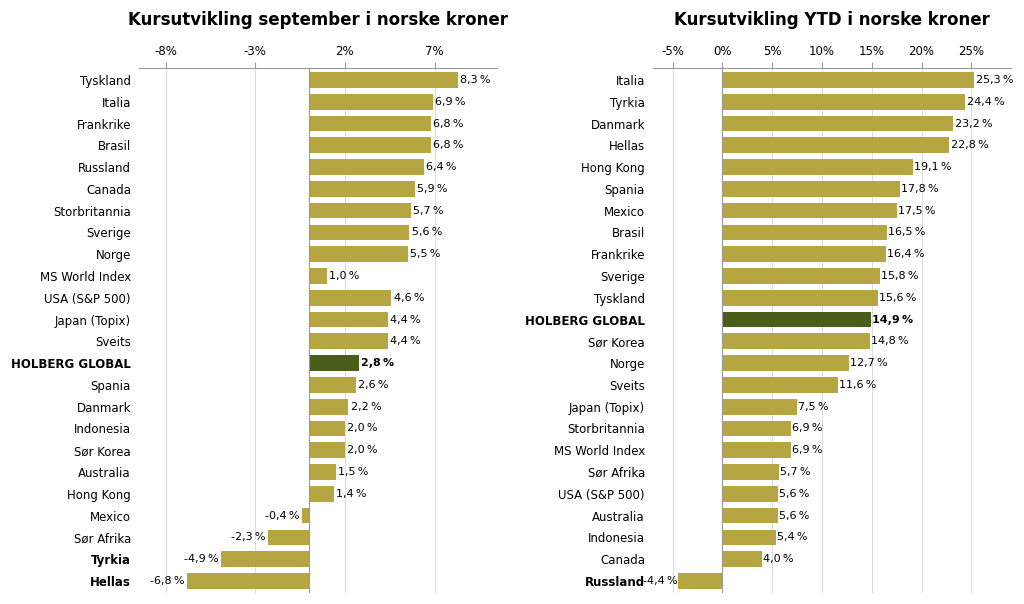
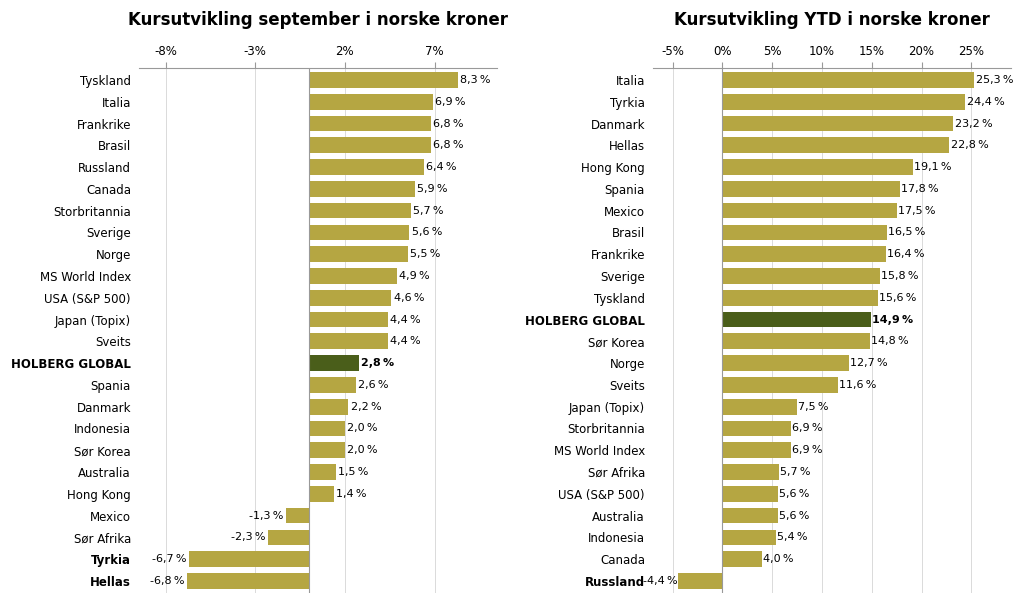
Kursutvikling september i norske kroner/MS World Index: 1,0 -> 4,9
Kursutvikling september i norske kroner/Mexico: -0,4 -> -1,3
Kursutvikling september i norske kroner/Tyrkia: -4,9 -> -6,7
